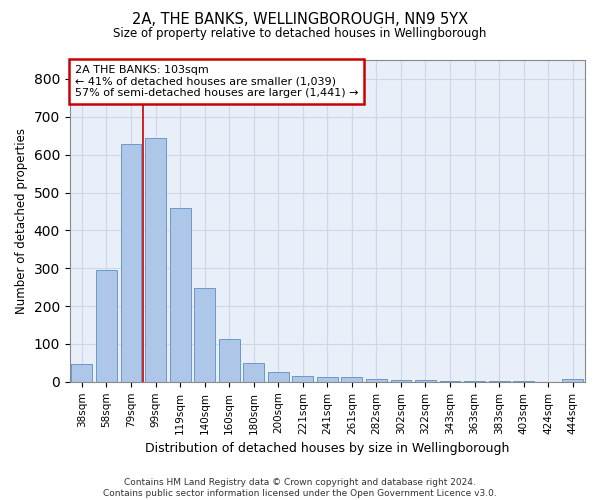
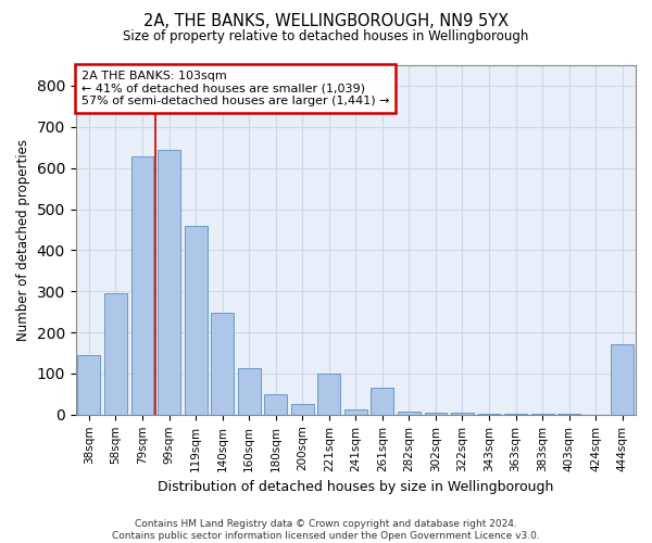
38sqm: 47 -> 145
221sqm: 16 -> 100
261sqm: 13 -> 65
444sqm: 7 -> 170
